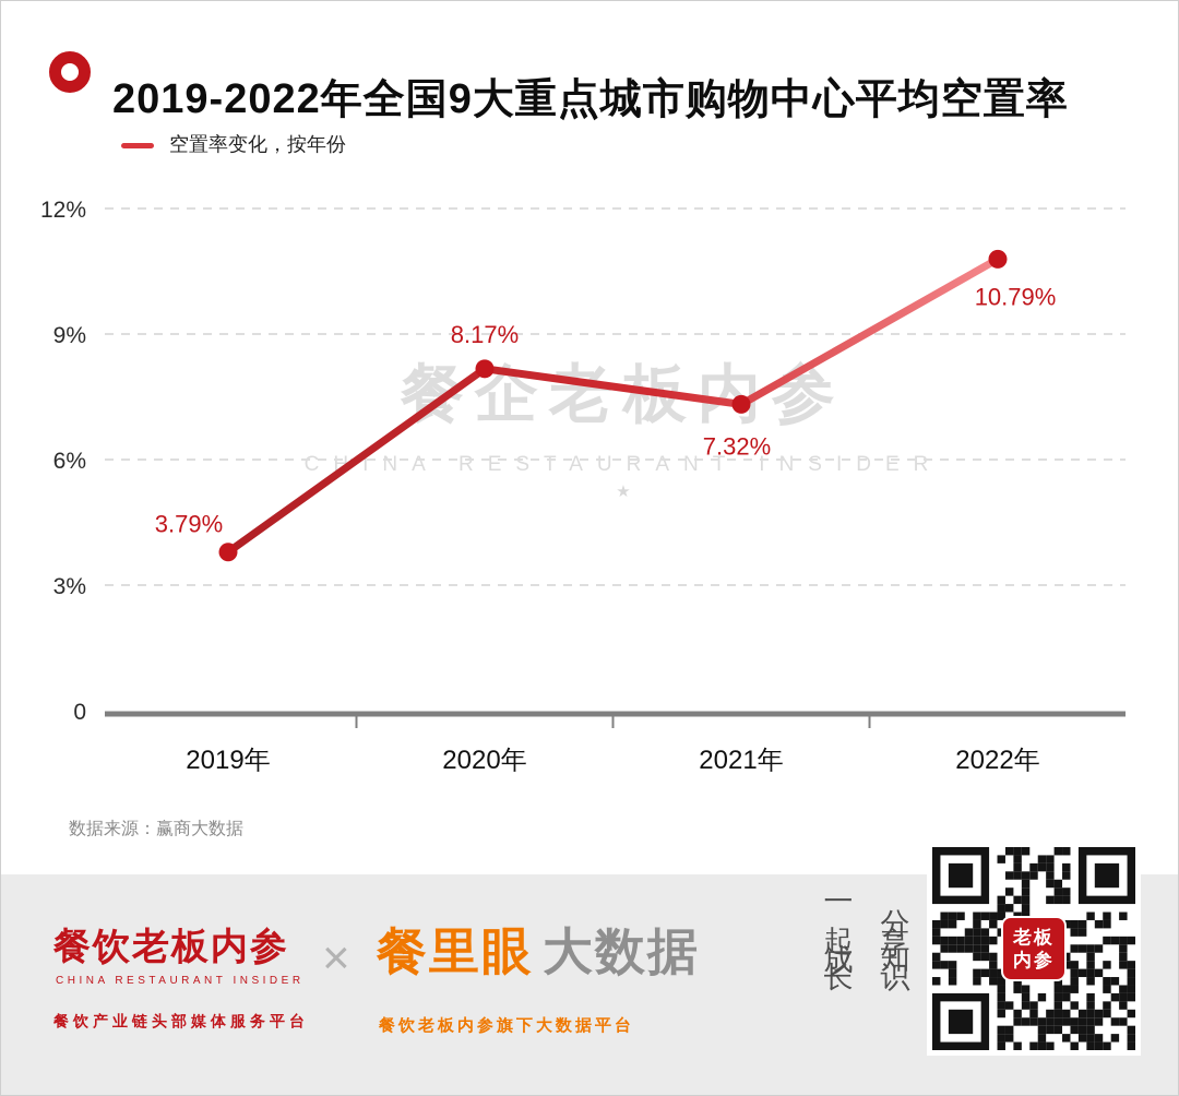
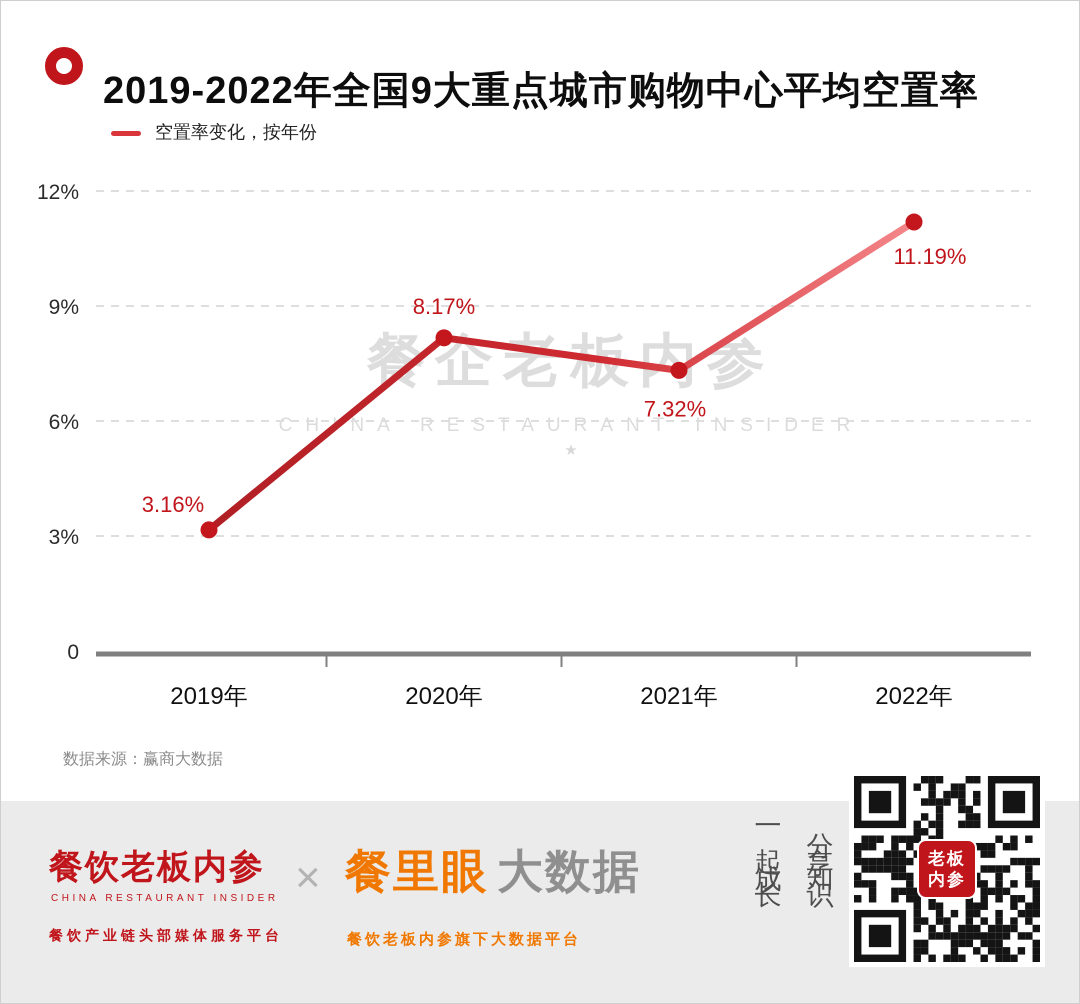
2019年: 3.79% -> 3.16%
2022年: 10.79% -> 11.19%
